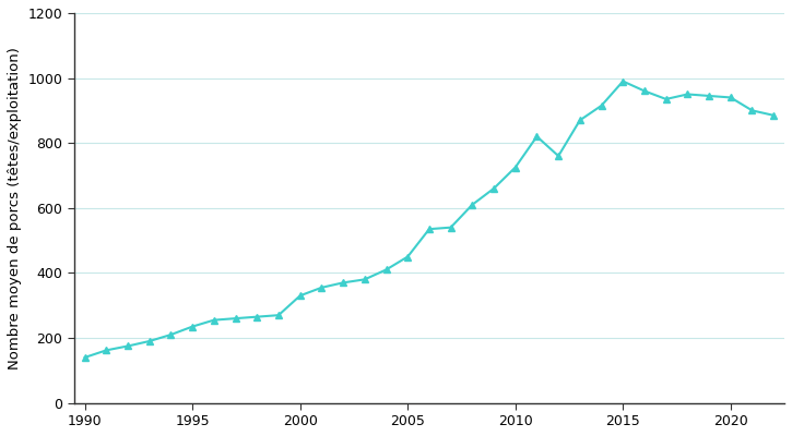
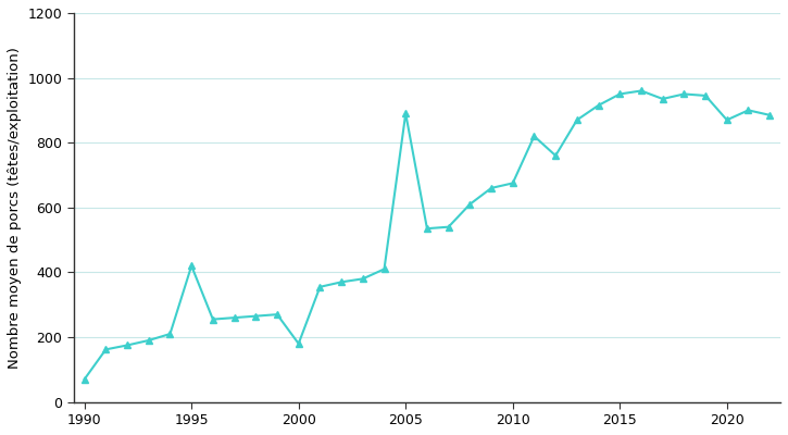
1990: 140 -> 70
1995: 235 -> 420
2000: 330 -> 180
2005: 450 -> 890
2010: 725 -> 675
2015: 990 -> 950
2020: 940 -> 870
